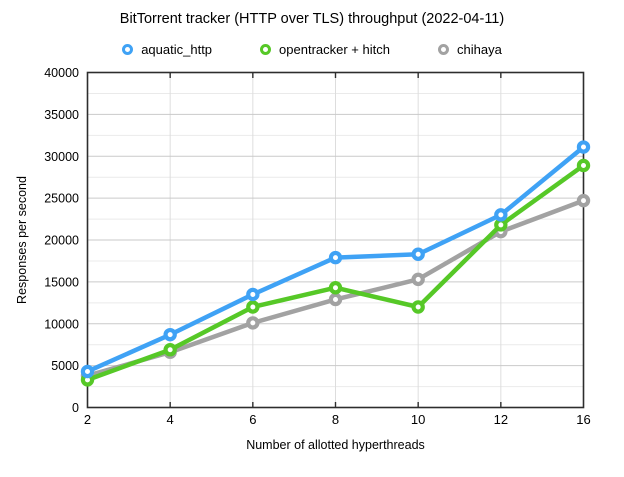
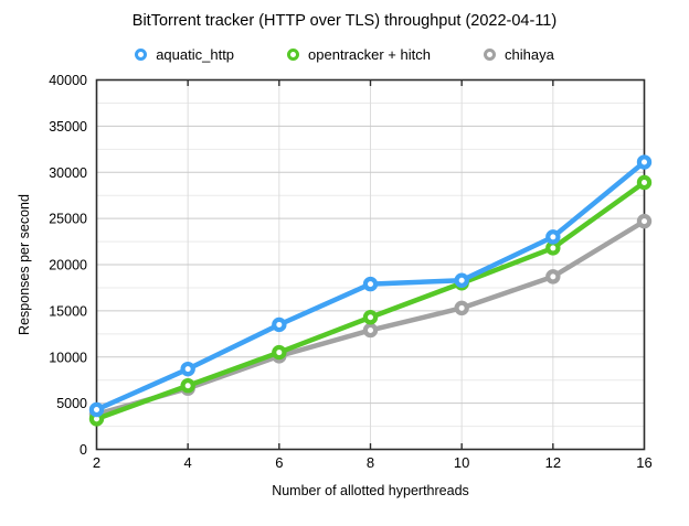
opentracker + hitch/6: 12000 -> 10000
opentracker + hitch/10: 12000 -> 18000
chihaya/12: 21000 -> 19000
